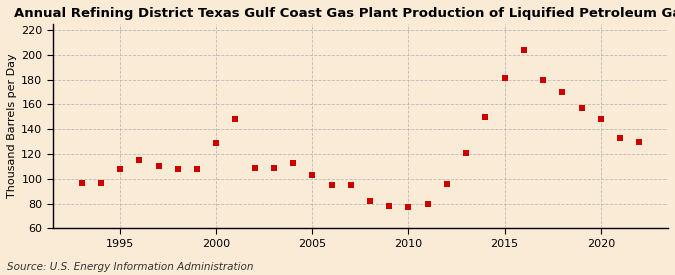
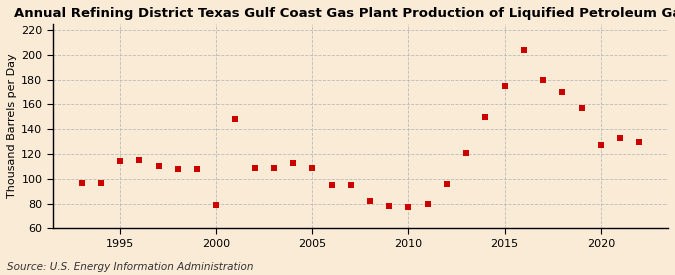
1995: 108 -> 114
2000: 129 -> 79
2005: 103 -> 109
2015: 181 -> 175
2020: 148 -> 127
